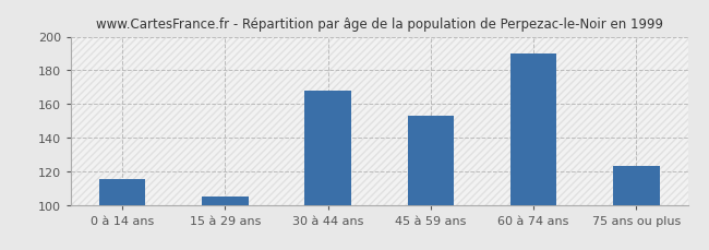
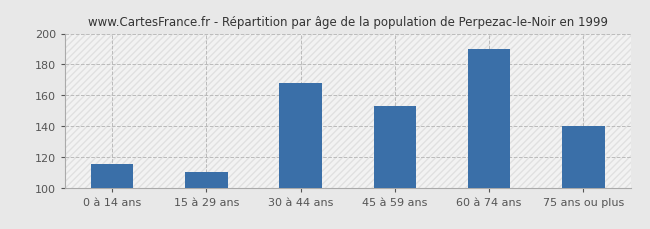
15 à 29 ans: 105 -> 110
75 ans ou plus: 123 -> 140
